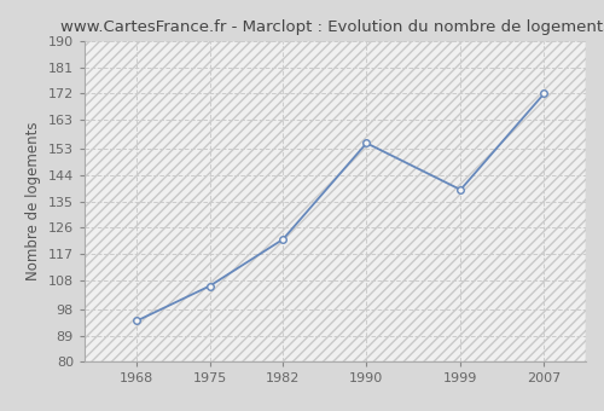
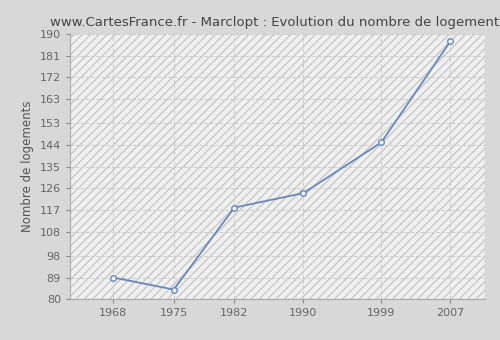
1968: 94 -> 89
1975: 106 -> 84
1982: 122 -> 118
1990: 155 -> 124
1999: 139 -> 145
2007: 172 -> 187
